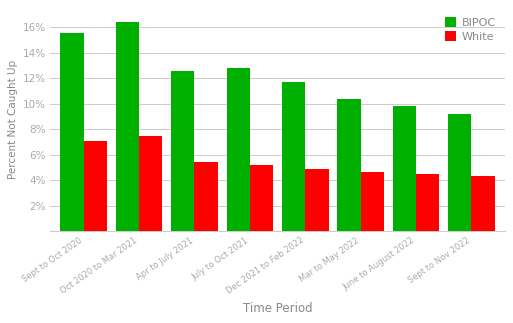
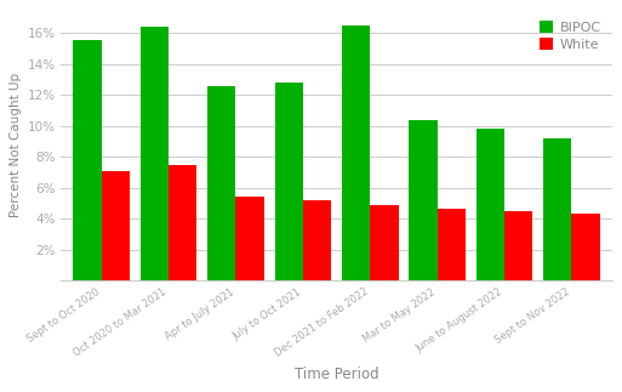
BIPOC/Dec 2021 to Feb 2022: 11.7% -> 16.5%
